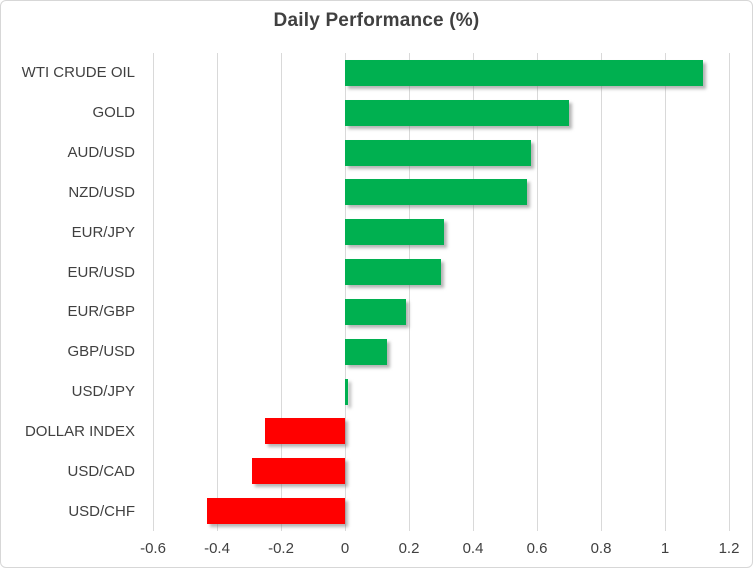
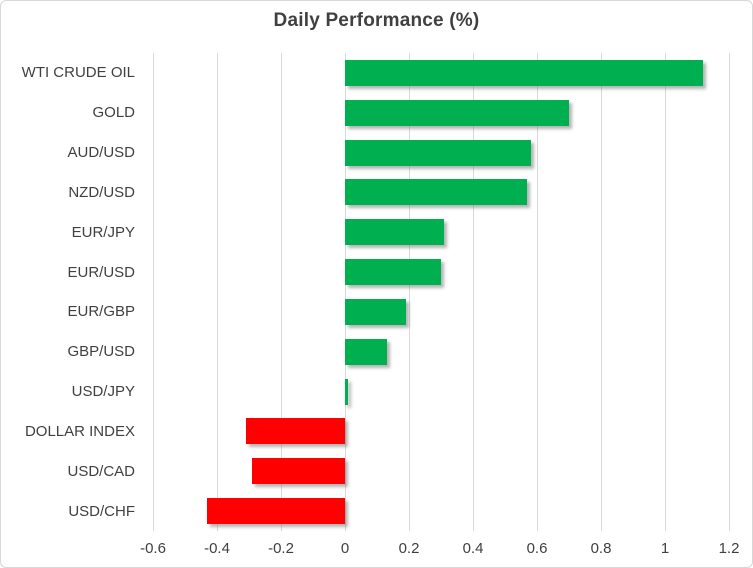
DOLLAR INDEX: -0.25 -> -0.31
